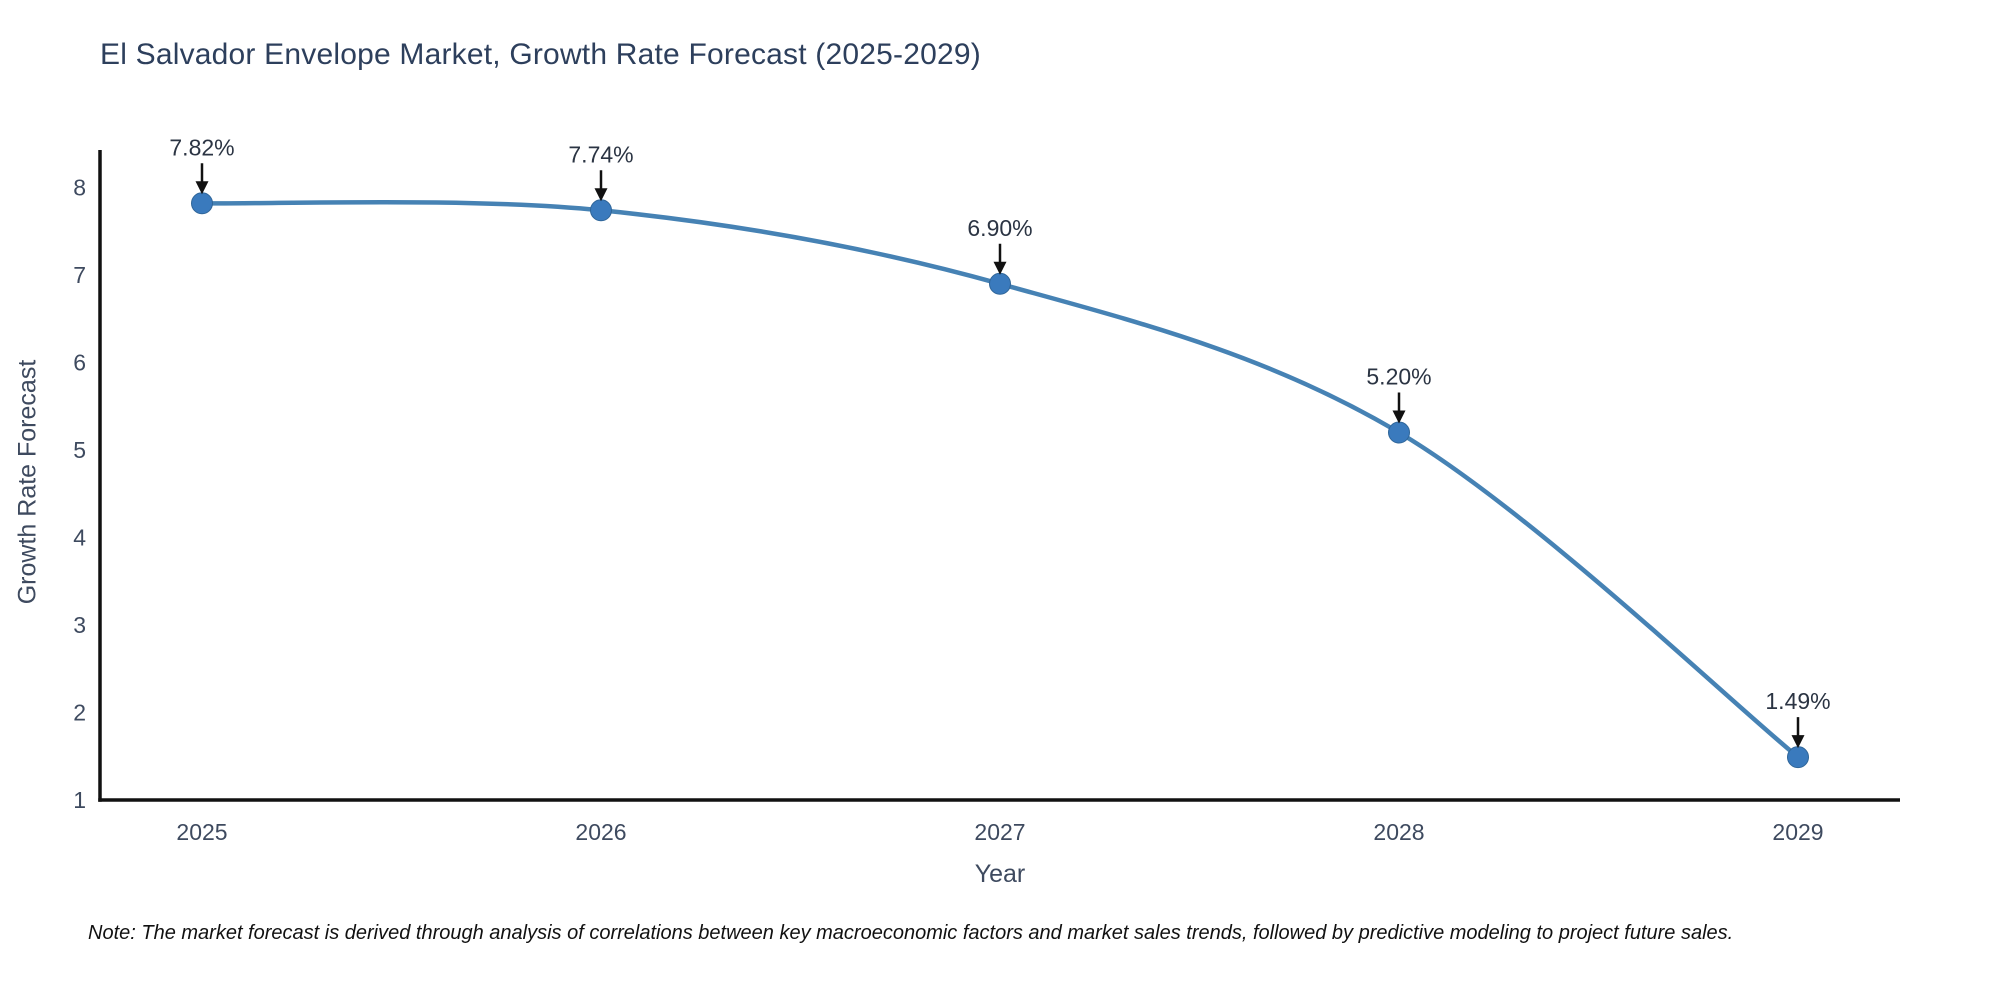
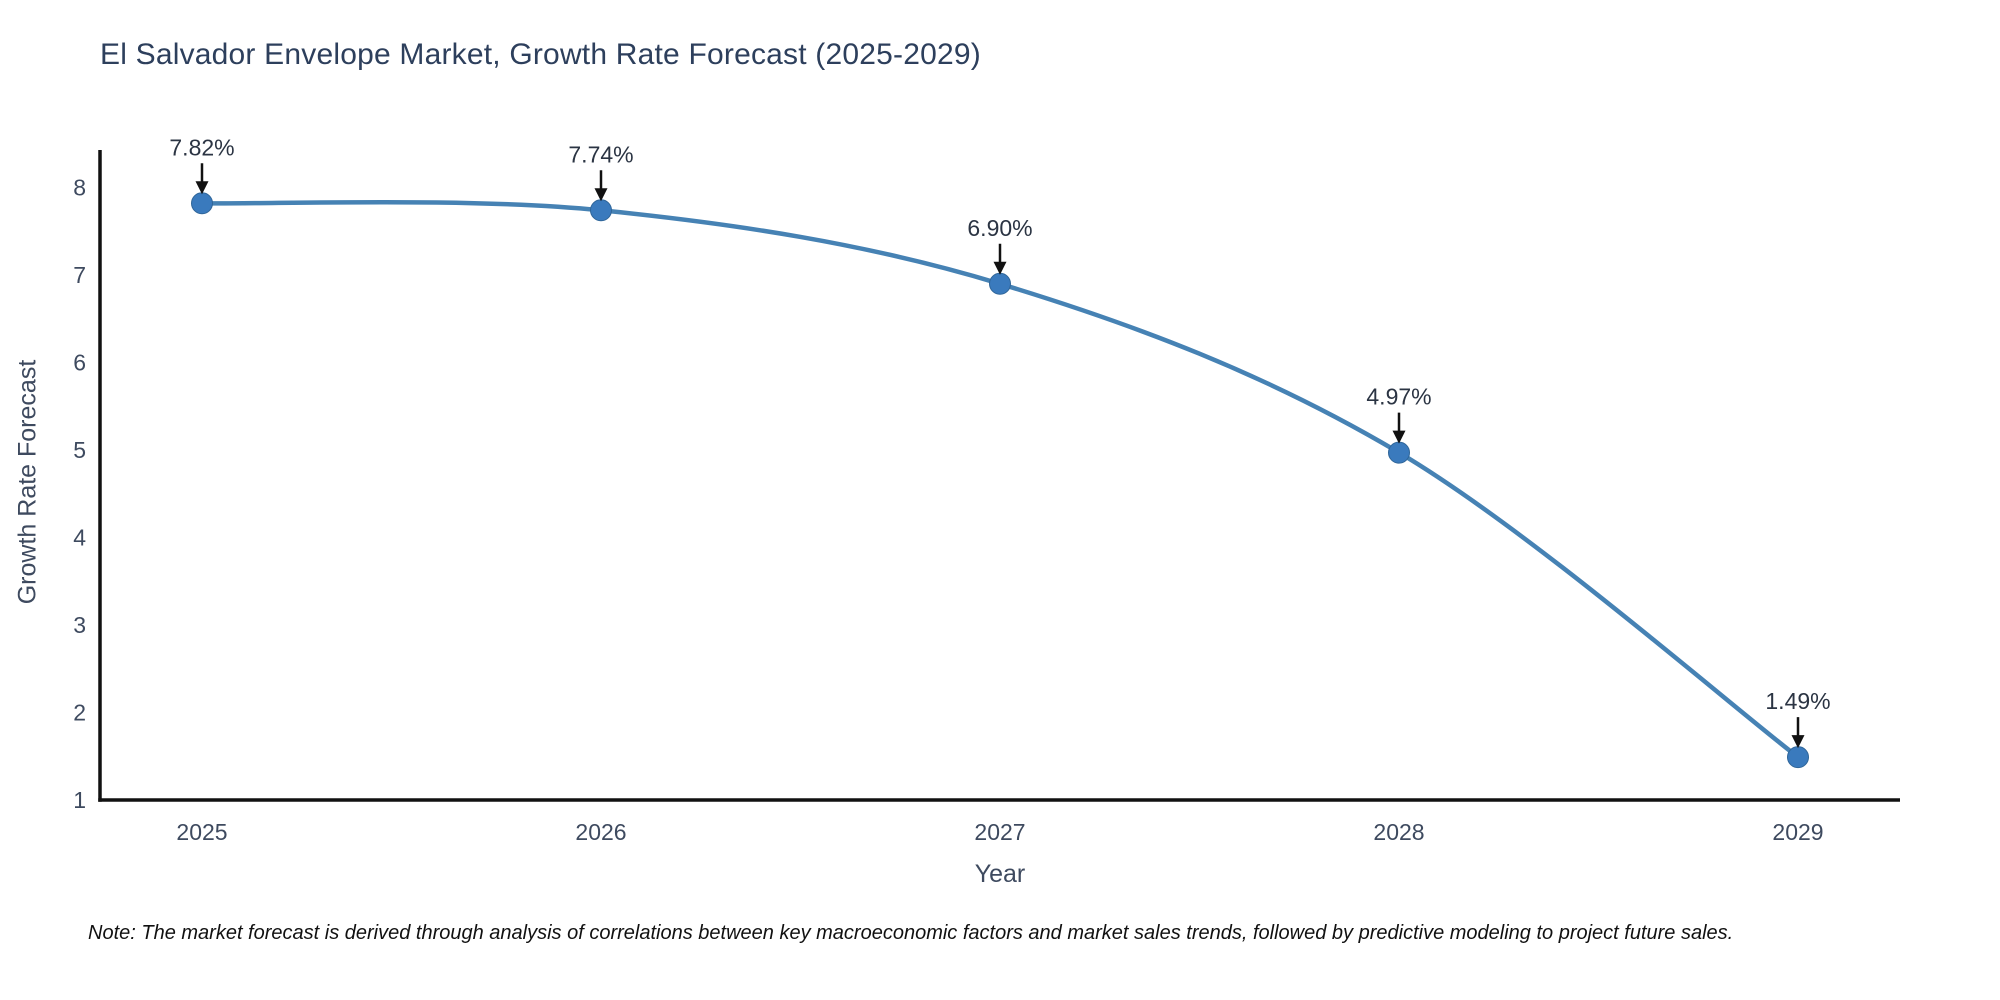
2028: 5.20% -> 4.97%
